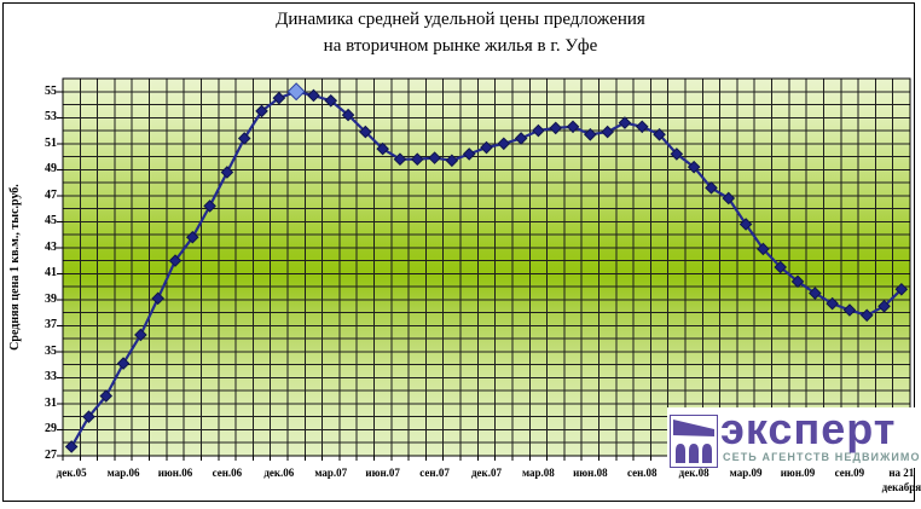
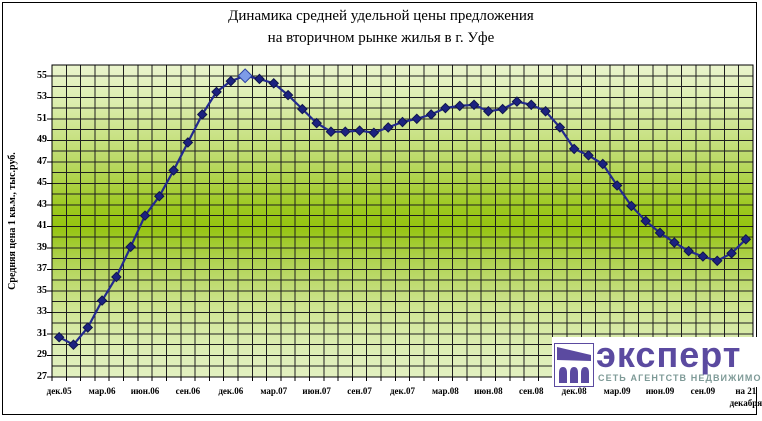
дек.05: 27.7 -> 30.7
дек.08: 49.2 -> 48.2
